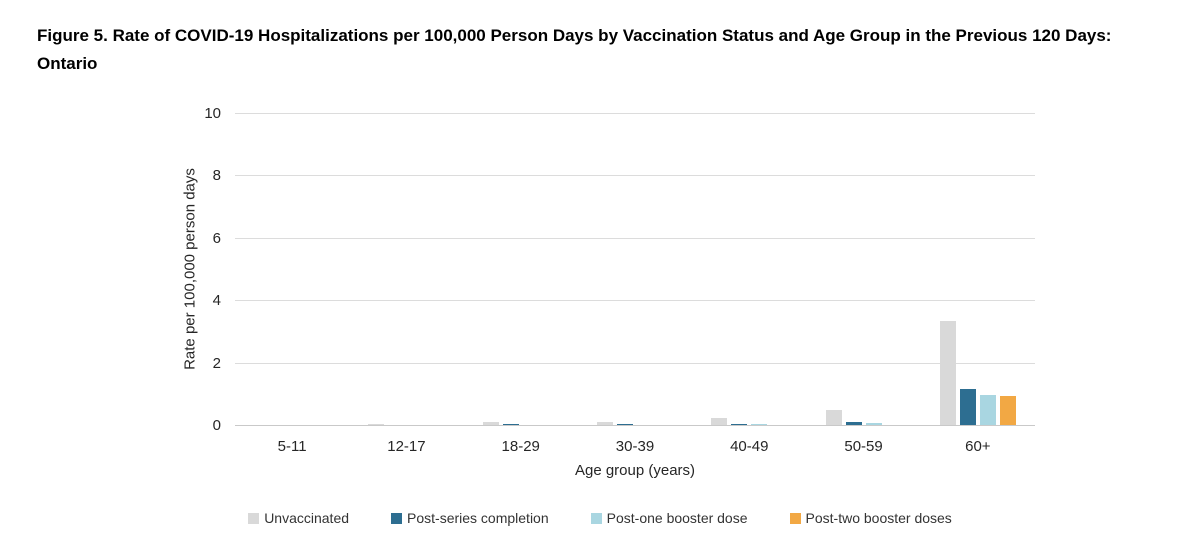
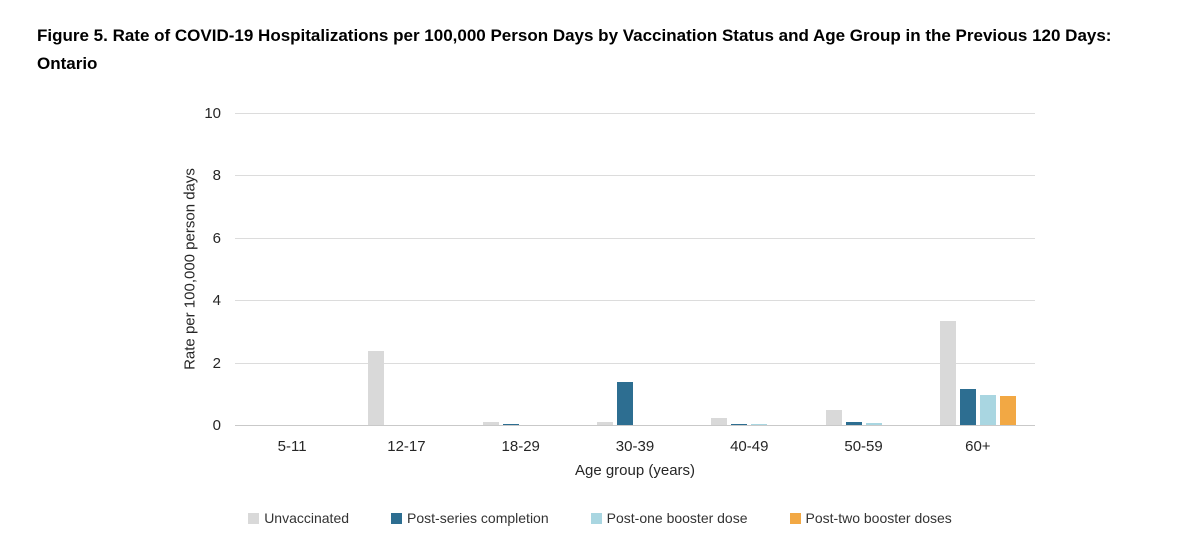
Unvaccinated/12-17: 0.1 -> 2.4
Post-series completion/30-39: 0.1 -> 1.4
